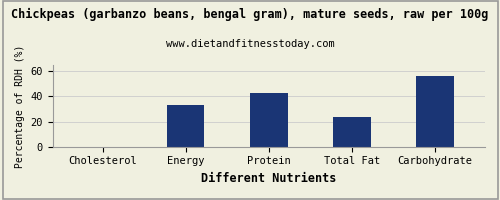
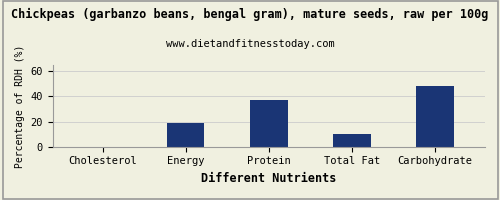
Energy: 33 -> 19
Protein: 43 -> 37
Total Fat: 24 -> 10
Carbohydrate: 56 -> 48
